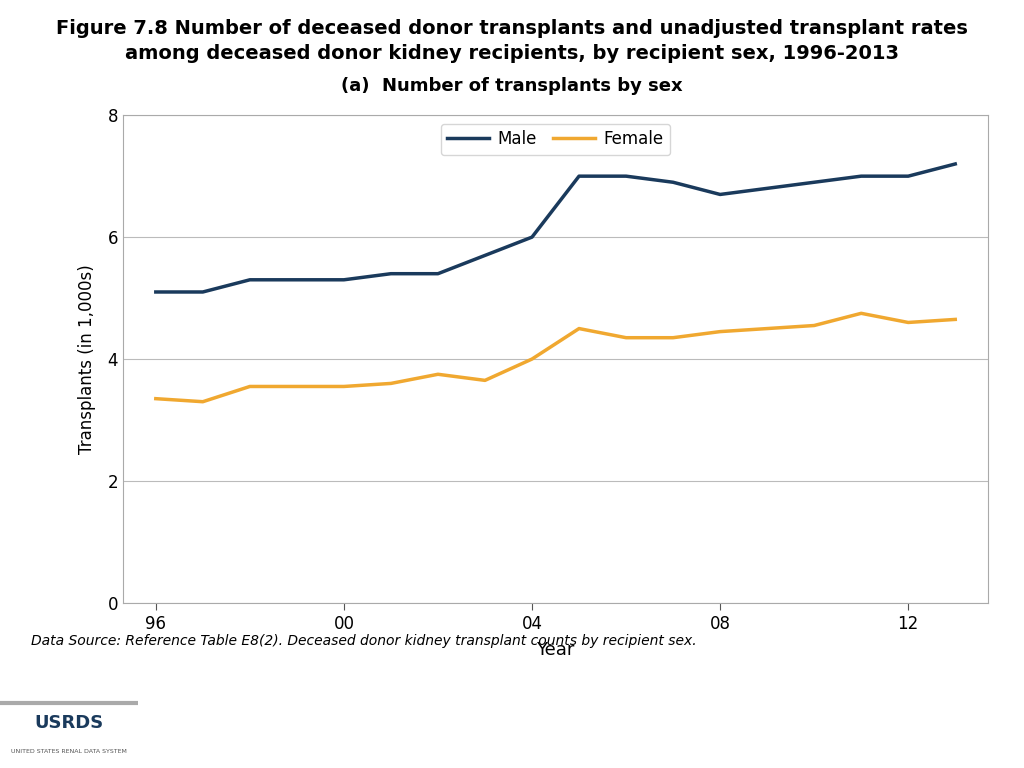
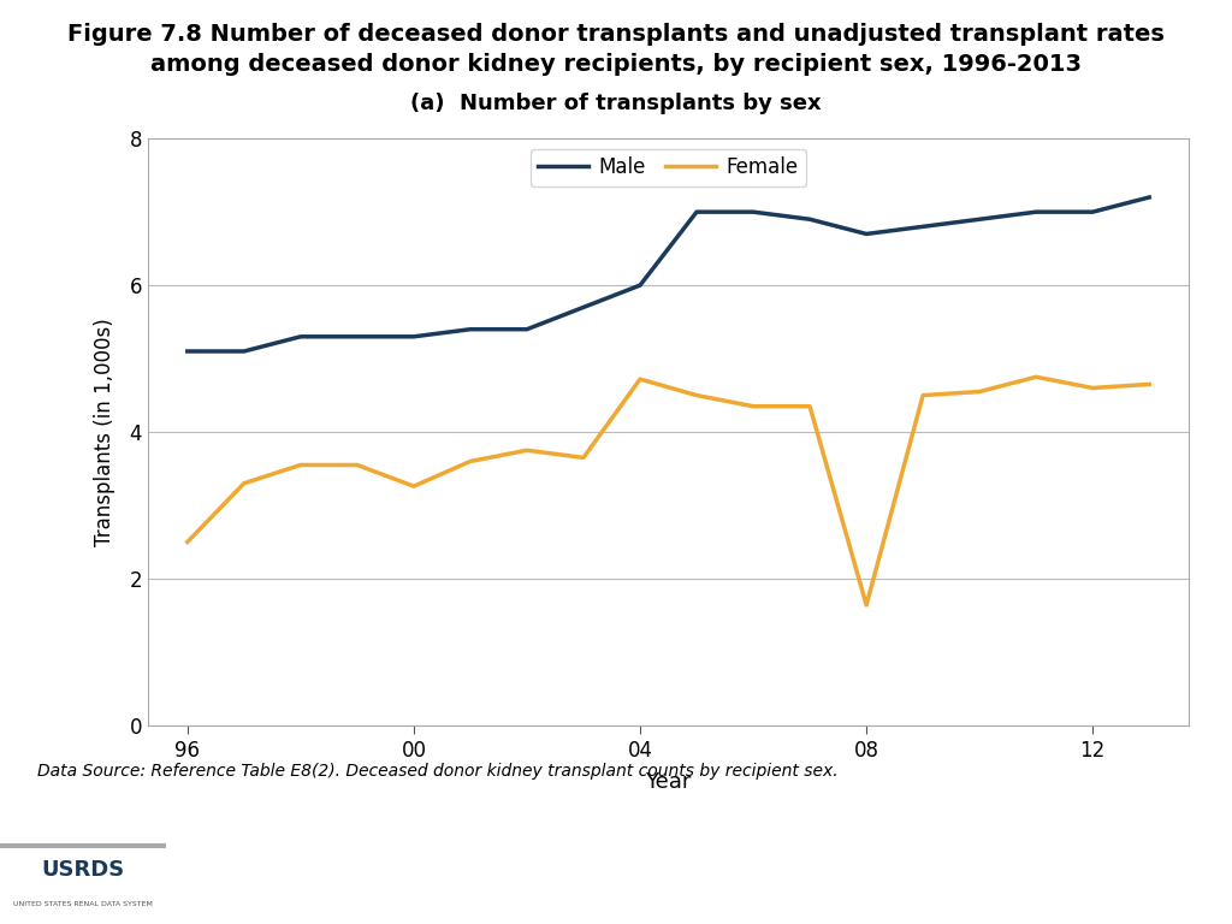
Female/96: 3.35 -> 2.50
Female/00: 3.55 -> 3.26
Female/04: 4.00 -> 4.72
Female/08: 4.45 -> 1.64
